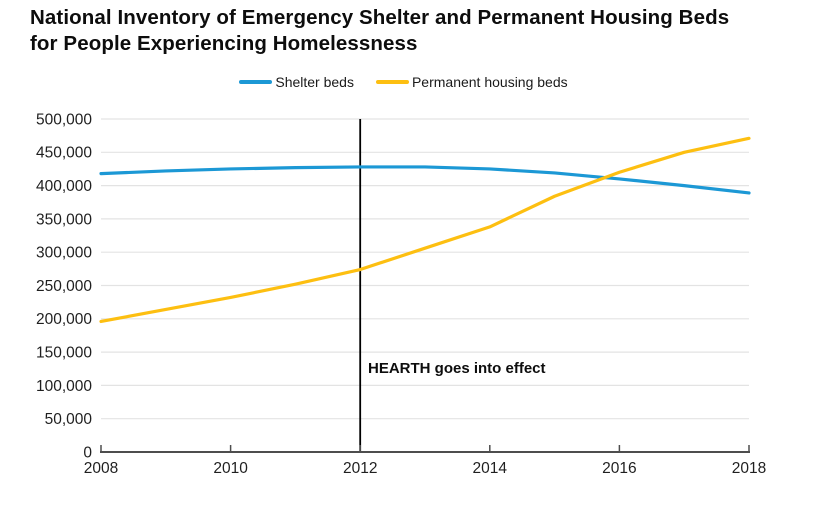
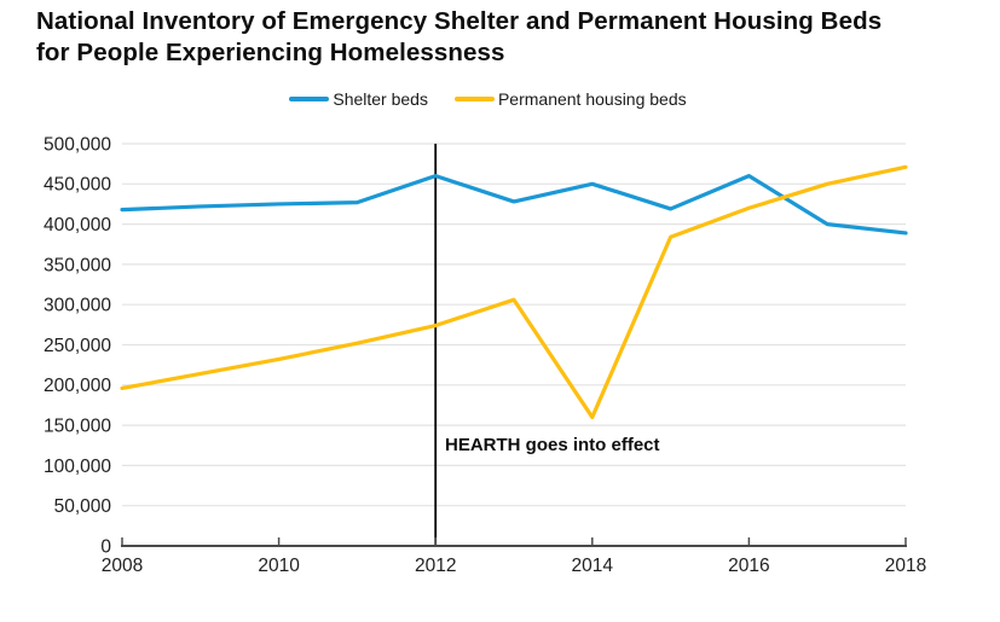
Shelter beds/2012: 430000 -> 460000
Shelter beds/2014: 420000 -> 450000
Permanent housing beds/2014: 340000 -> 160000
Shelter beds/2016: 410000 -> 460000
